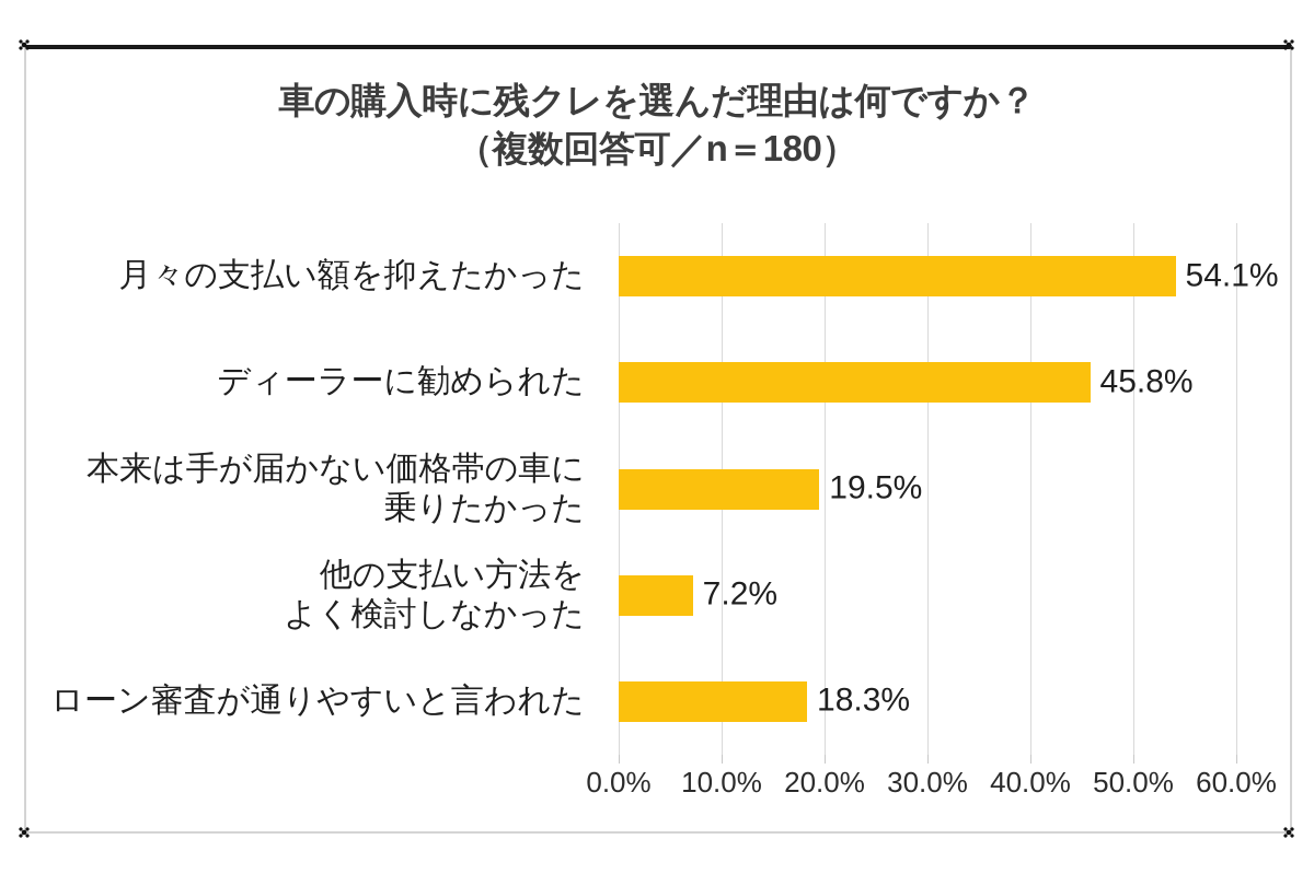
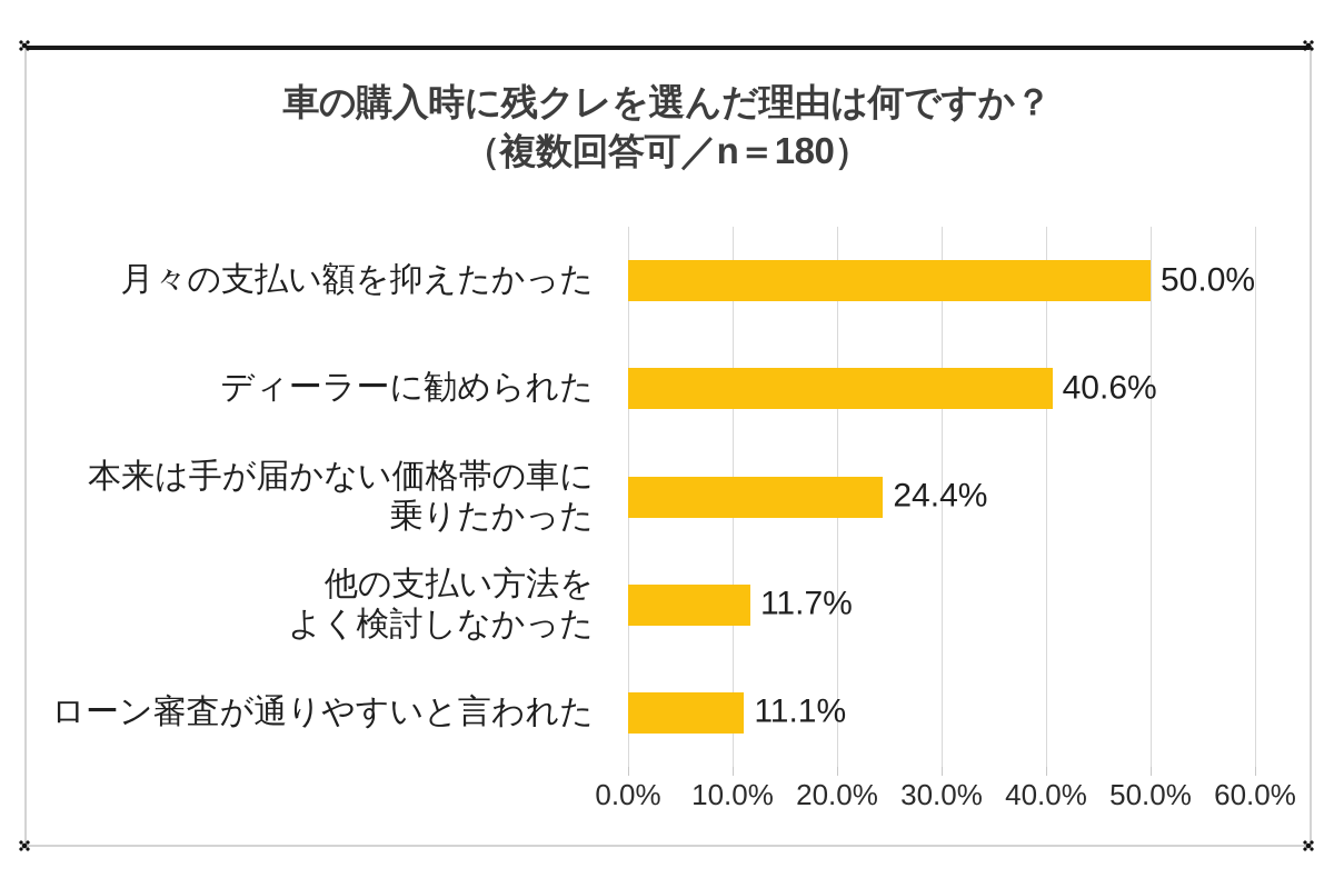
月々の支払い額を抑えたかった: 54.1% -> 50.0%
ディーラーに勧められた: 45.8% -> 40.6%
本来は手が届かない価格帯の車に 乗りたかった: 19.5% -> 24.4%
他の支払い方法を よく検討しなかった: 7.2% -> 11.7%
ローン審査が通りやすいと言われた: 18.3% -> 11.1%
